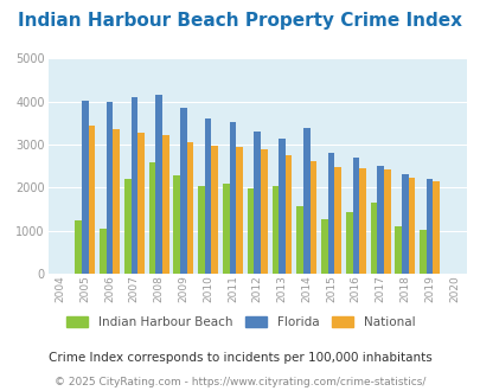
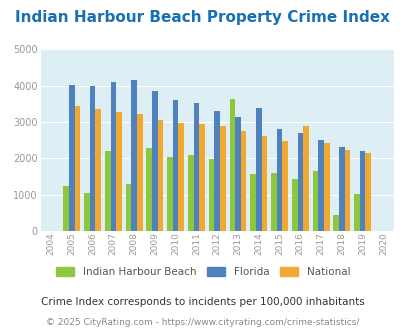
Indian Harbour Beach/2008: 2600 -> 1300
Indian Harbour Beach/2013: 2030 -> 3650
Indian Harbour Beach/2015: 1260 -> 1600
National/2016: 2460 -> 2900
Indian Harbour Beach/2018: 1100 -> 450
